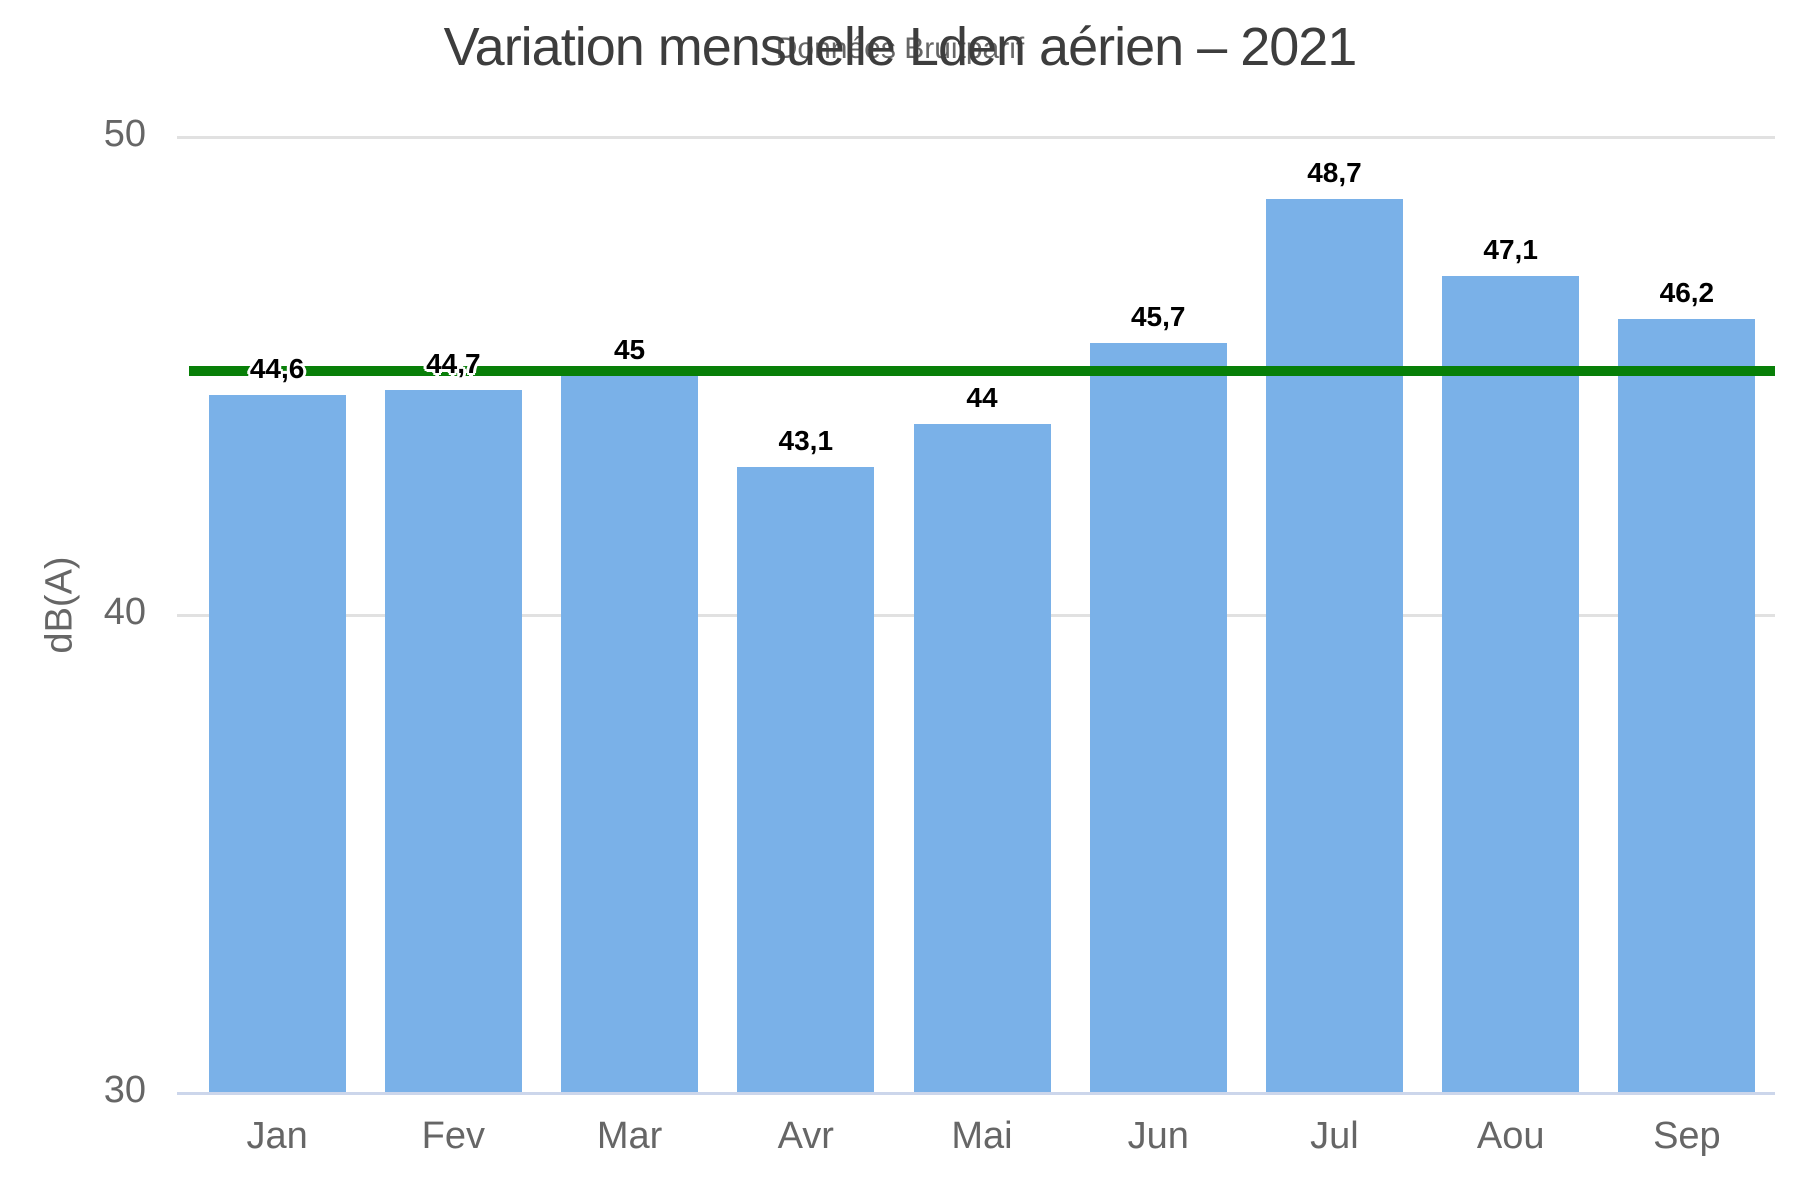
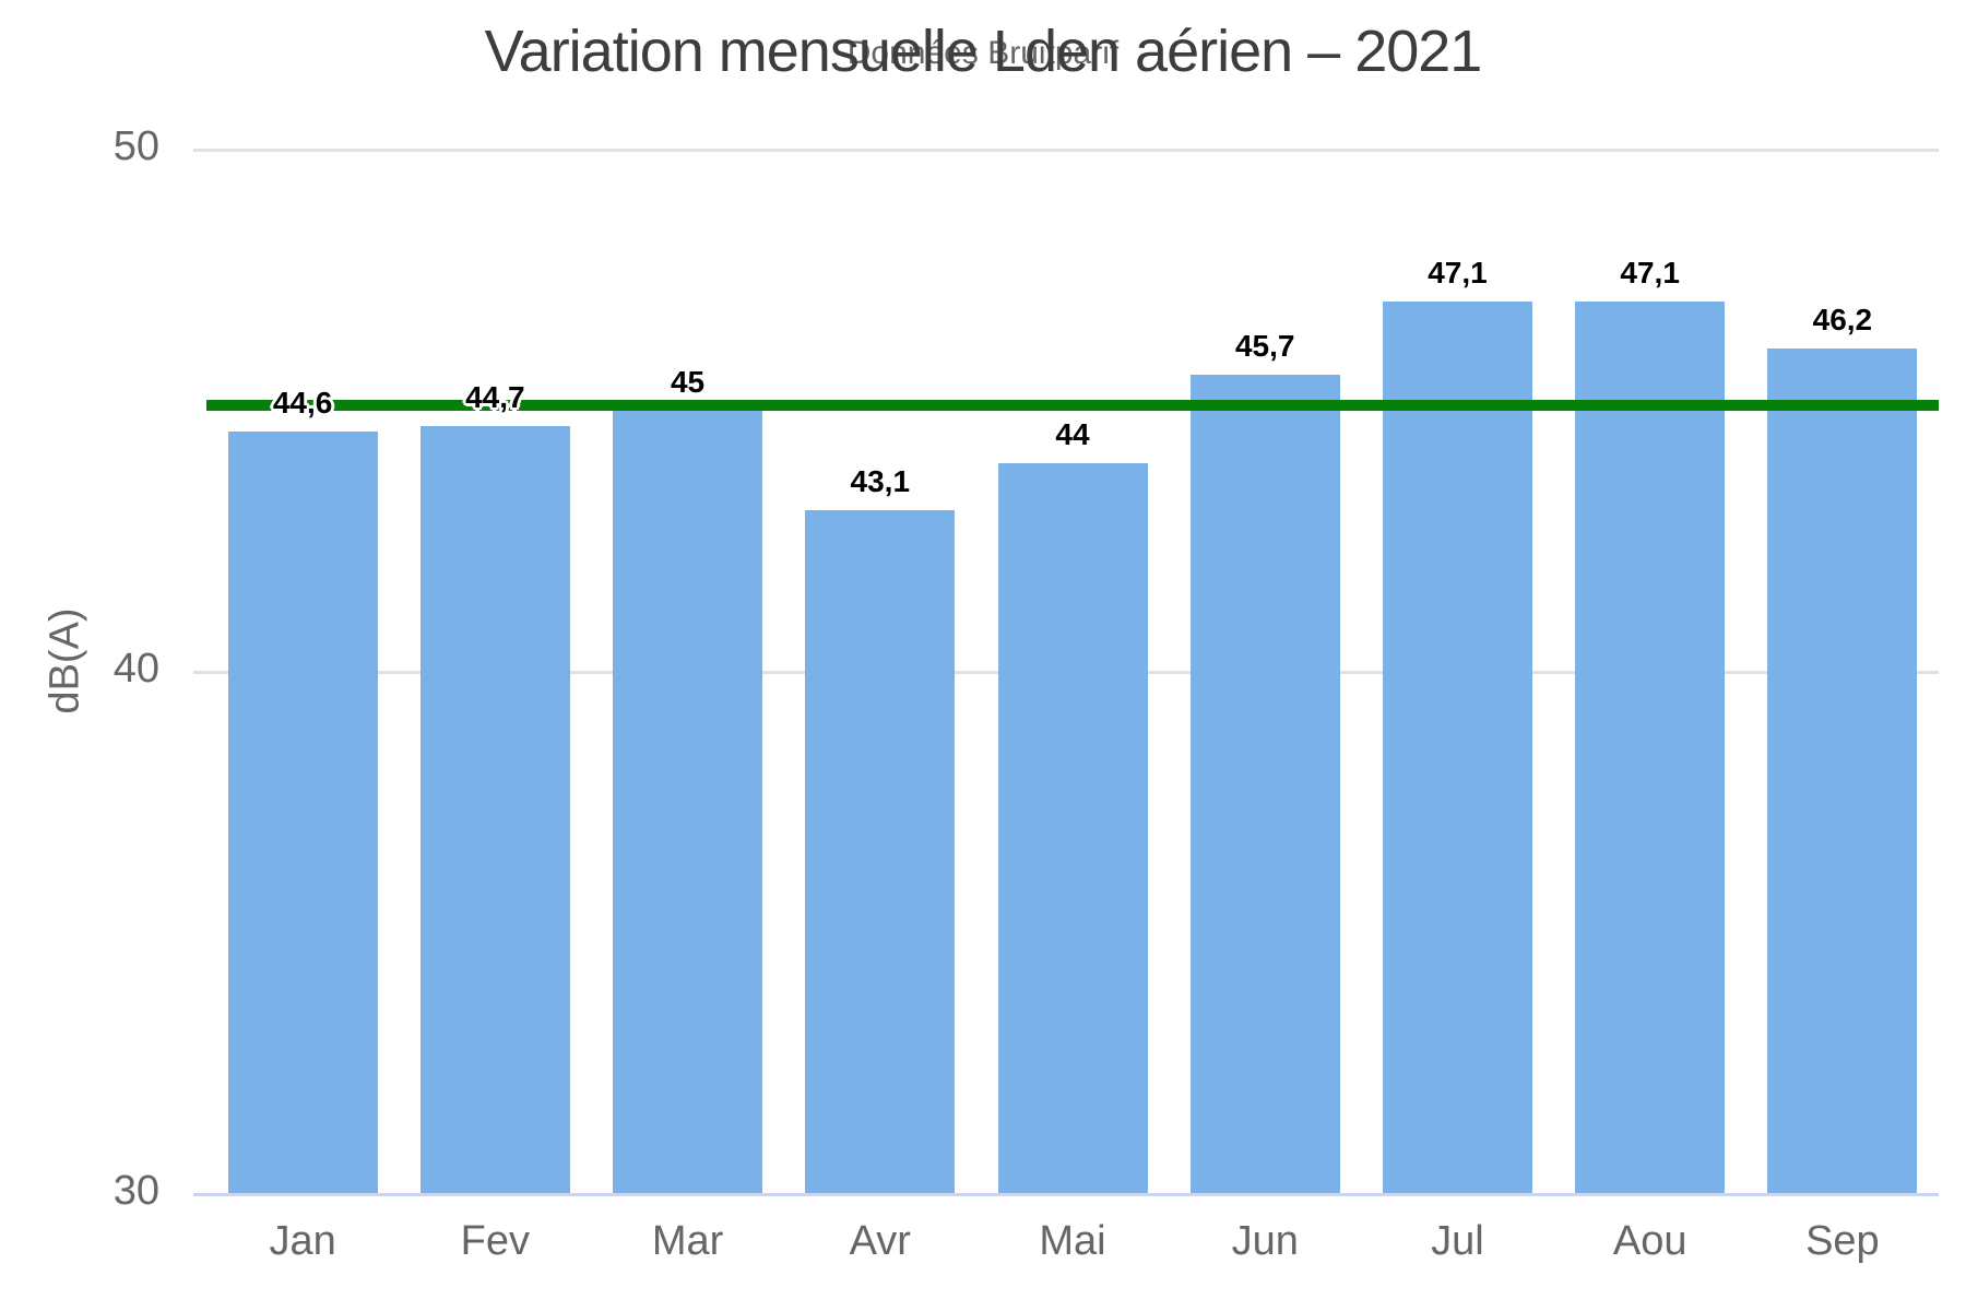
Jul: 48,7 -> 47,1
